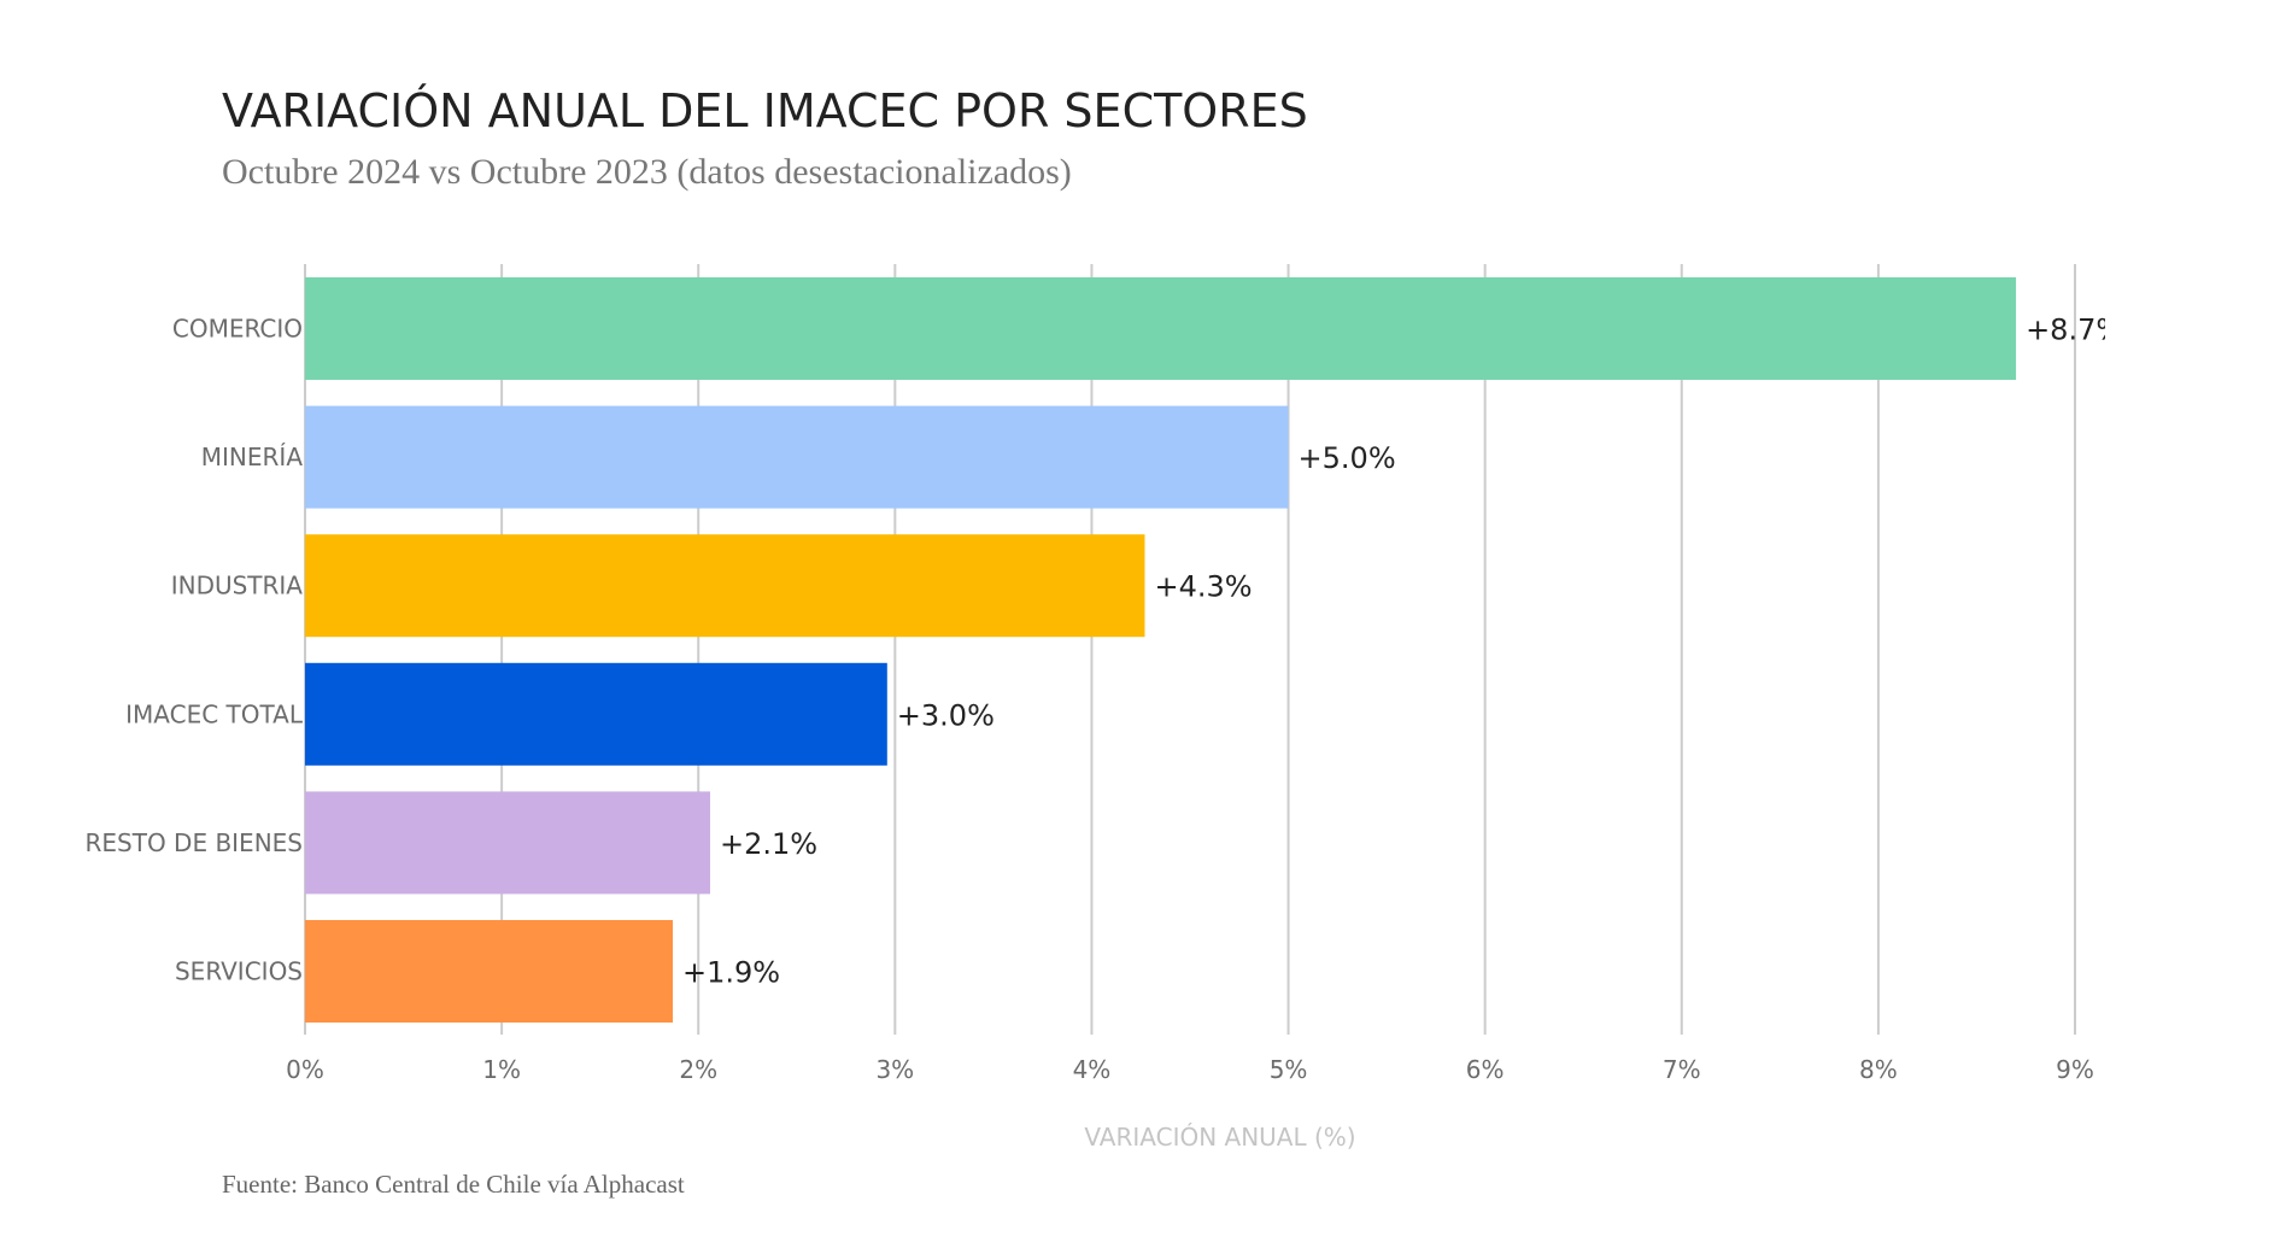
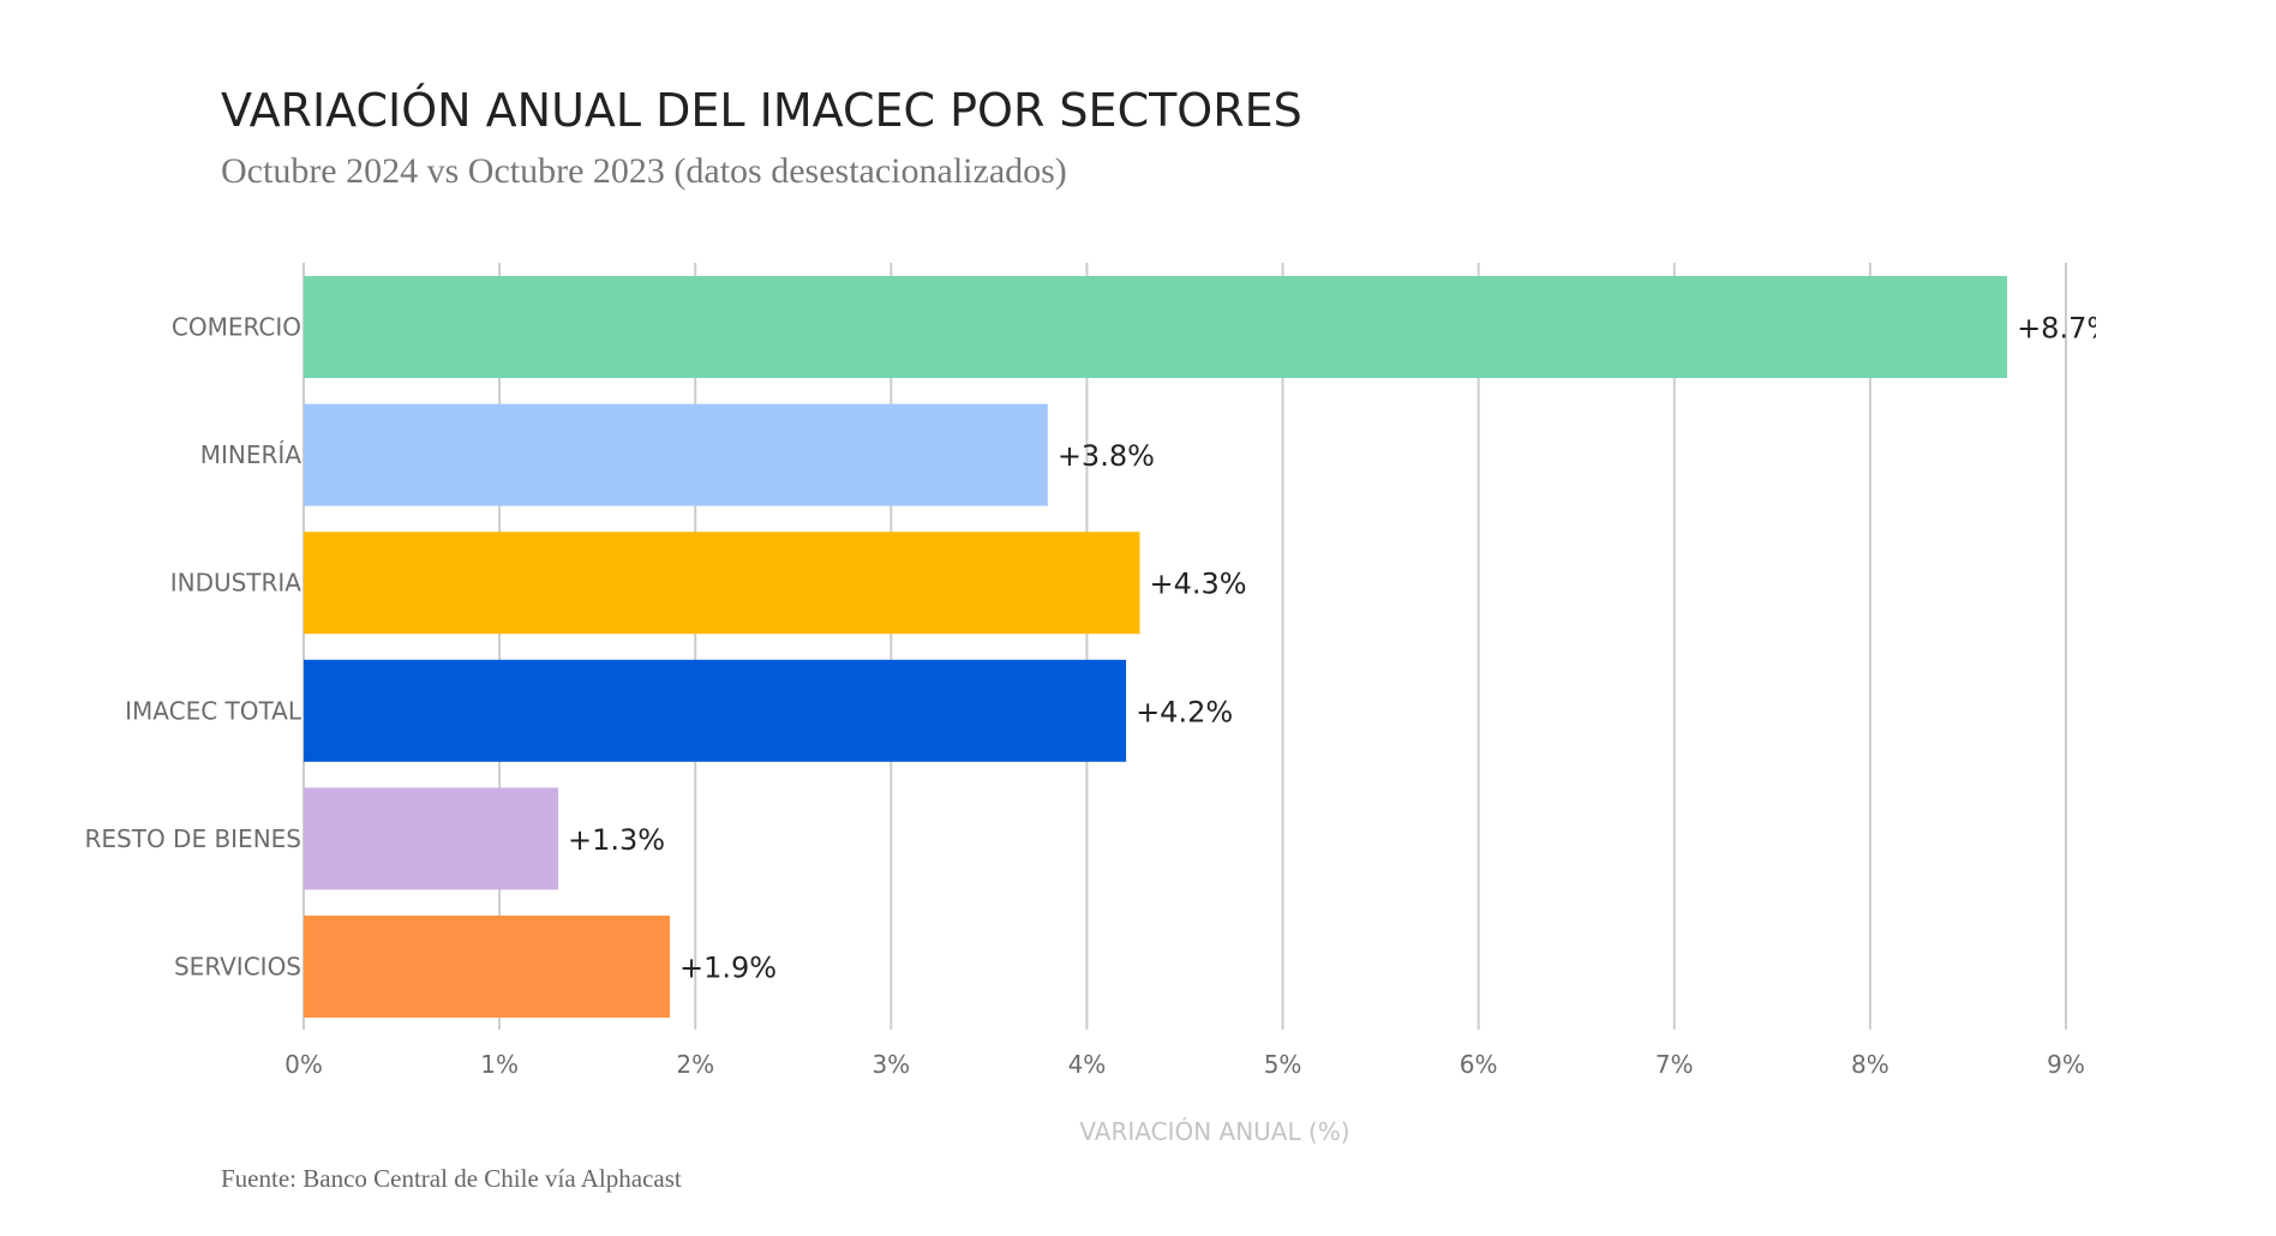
MINERÍA: +5.0% -> +3.8%
IMACEC TOTAL: +3.0% -> +4.2%
RESTO DE BIENES: +2.1% -> +1.3%
